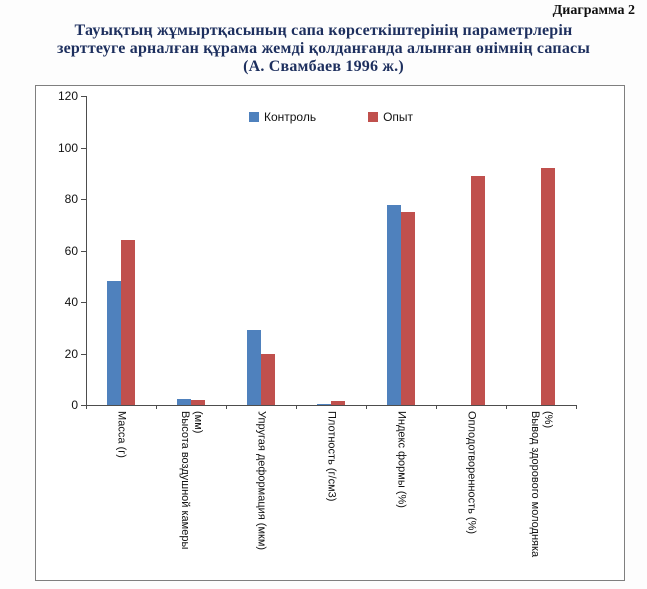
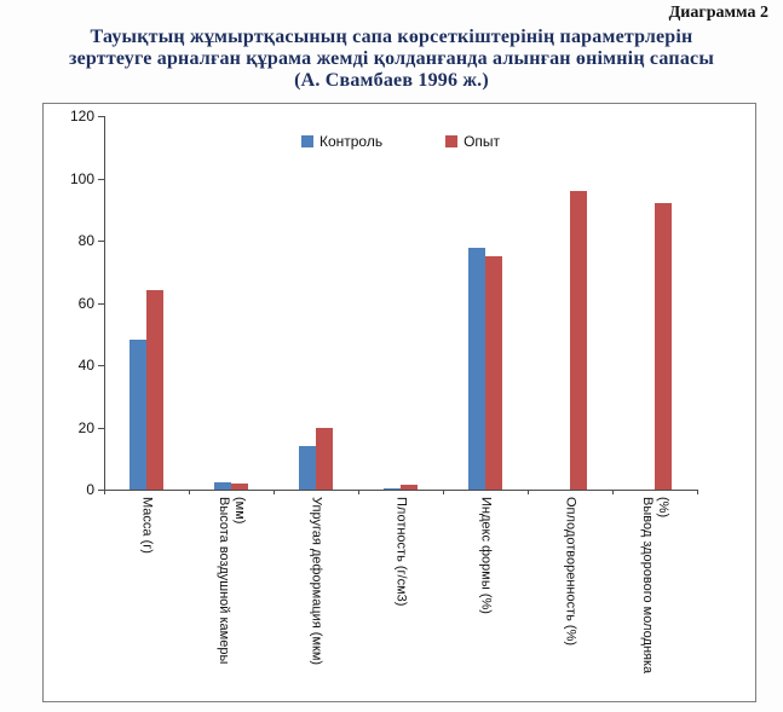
Контроль/Упругая деформация (мкм): 29 -> 14
Опыт/Оплодотворенность (%): 89 -> 96
